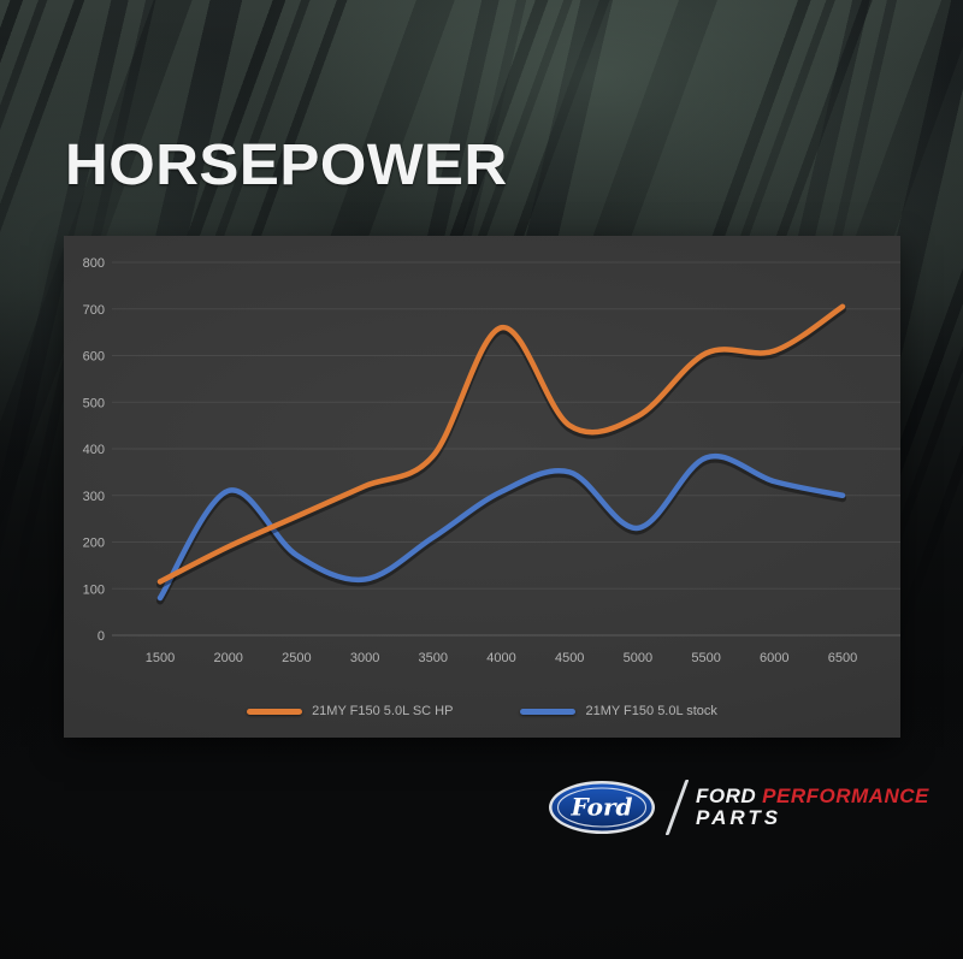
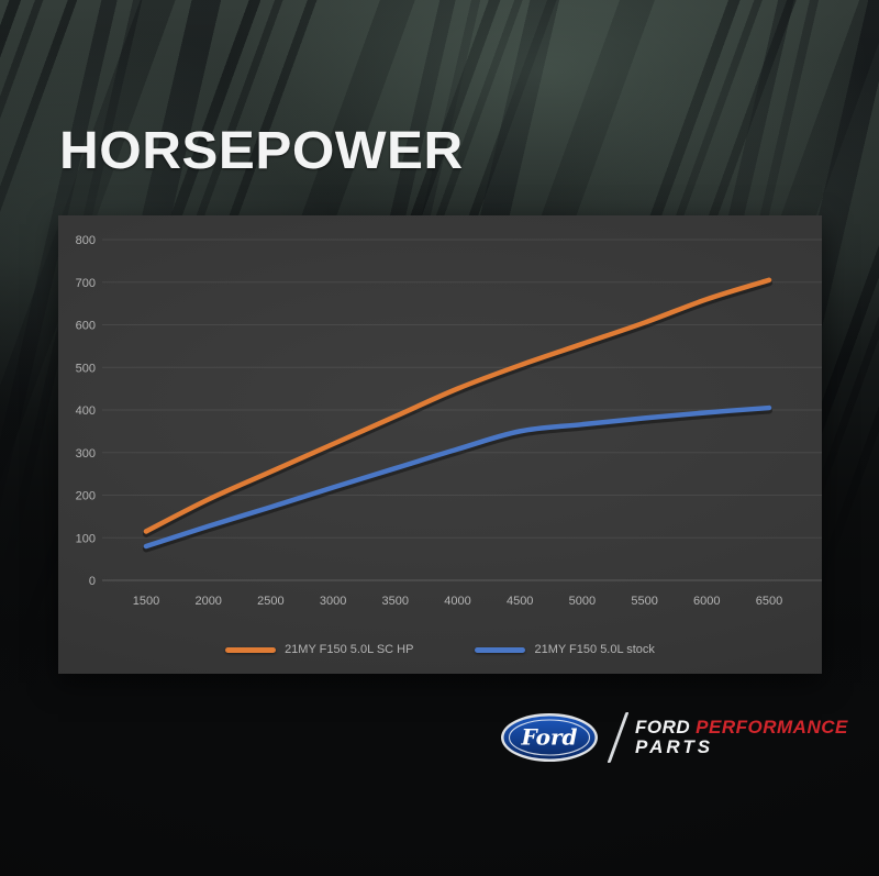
21MY F150 5.0L stock/2000: 310 -> 130
21MY F150 5.0L stock/3000: 120 -> 220
21MY F150 5.0L stock/3500: 210 -> 260
21MY F150 5.0L SC HP/4000: 660 -> 450
21MY F150 5.0L SC HP/4500: 450 -> 500
21MY F150 5.0L SC HP/5000: 470 -> 560
21MY F150 5.0L stock/5000: 230 -> 370
21MY F150 5.0L SC HP/6000: 610 -> 660
21MY F150 5.0L stock/6000: 330 -> 390
21MY F150 5.0L stock/6500: 300 -> 400
